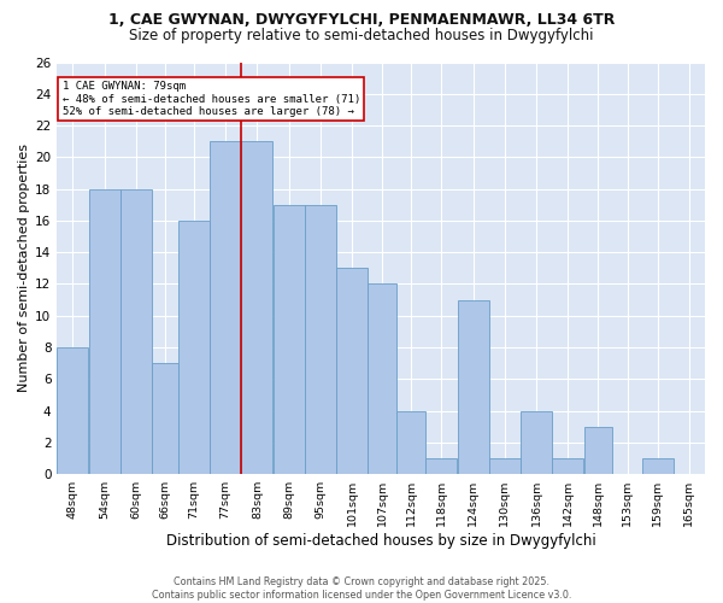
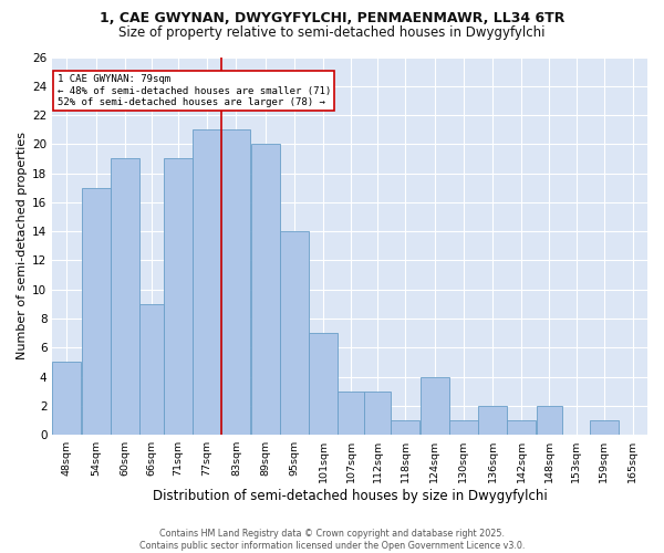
48sqm: 8 -> 5
54sqm: 18 -> 17
60sqm: 18 -> 19
66sqm: 7 -> 9
71sqm: 16 -> 19
89sqm: 17 -> 20
95sqm: 17 -> 14
101sqm: 13 -> 7
107sqm: 12 -> 3
112sqm: 4 -> 3
124sqm: 11 -> 4
136sqm: 4 -> 2
148sqm: 3 -> 2
